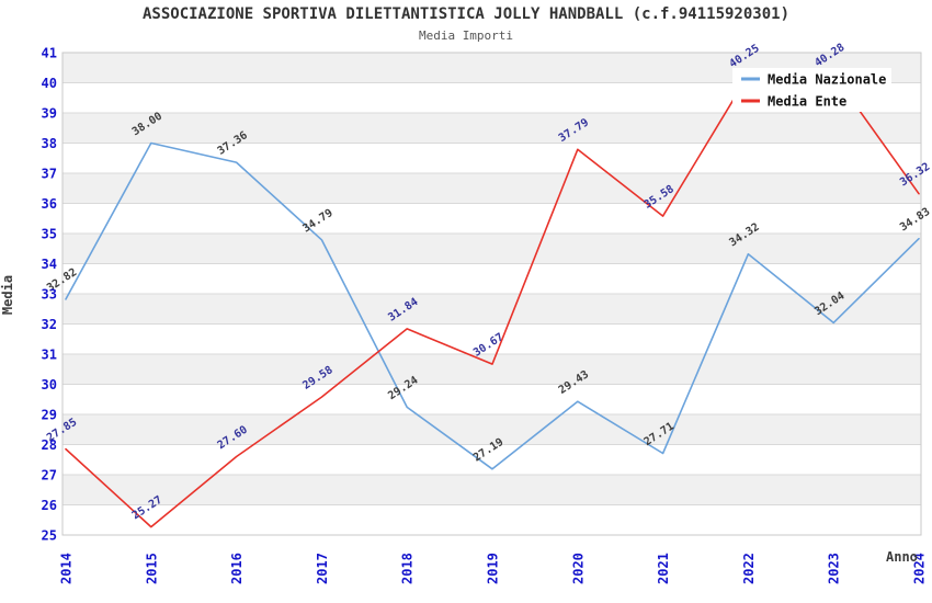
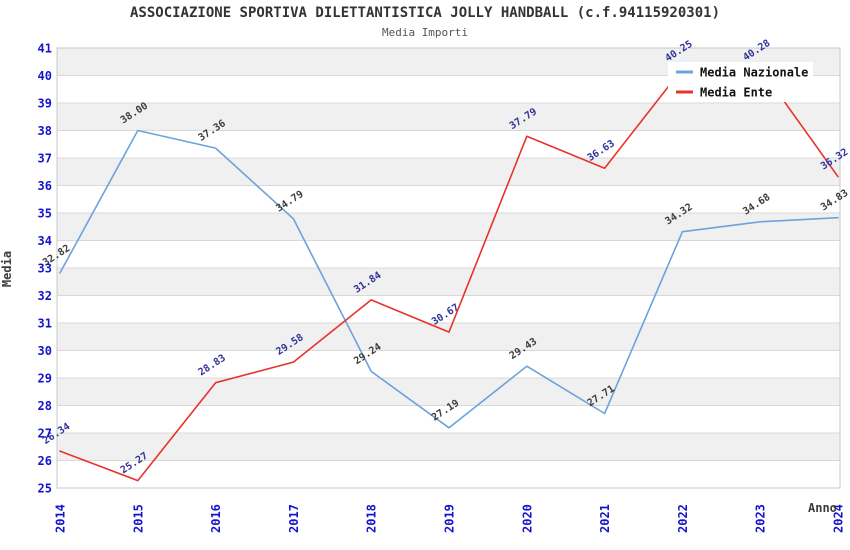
Media Ente/2014: 27.85 -> 26.34
Media Ente/2016: 27.60 -> 28.83
Media Ente/2021: 35.58 -> 36.63
Media Nazionale/2023: 32.04 -> 34.68
